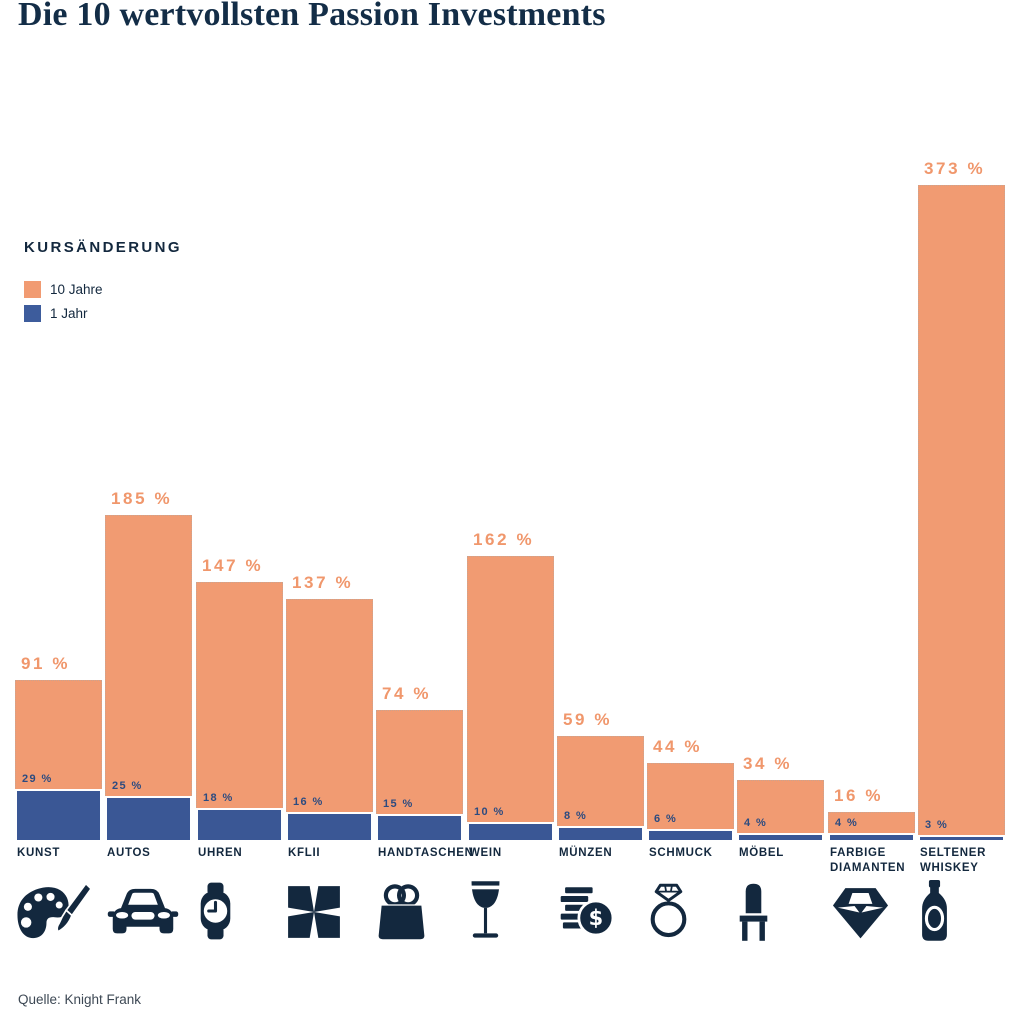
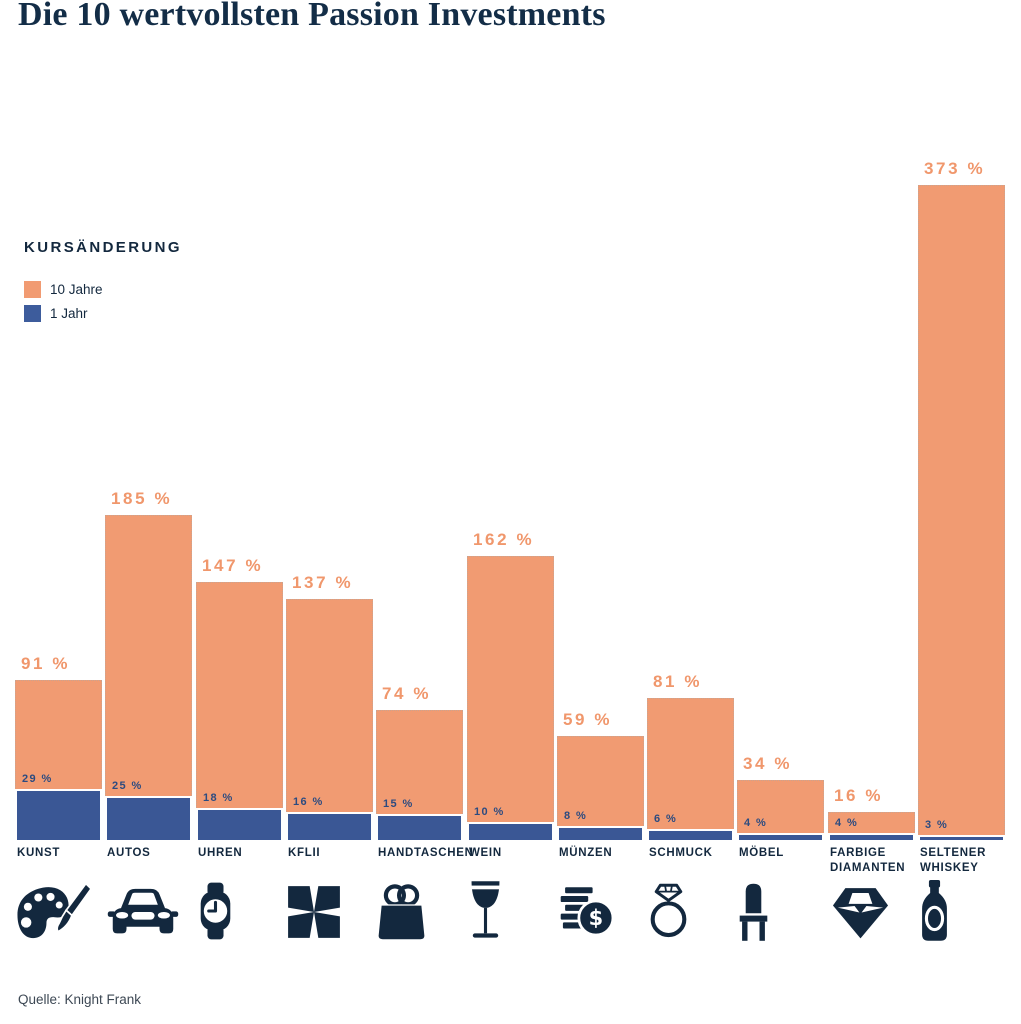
10 Jahre/SCHMUCK: 44 -> 81
